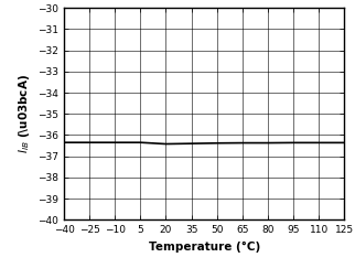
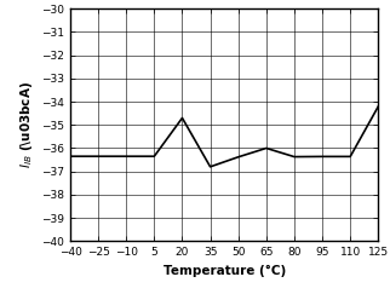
20: -36.4 -> -34.7
35: -36.4 -> -36.8
65: -36.4 -> -36.0
125: -36.4 -> -34.2
